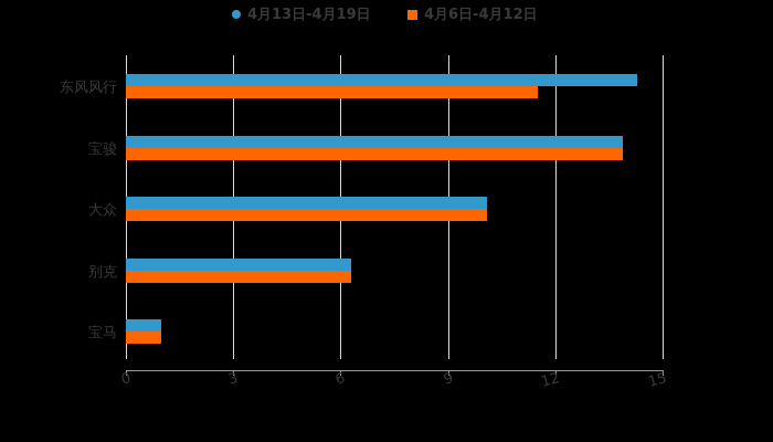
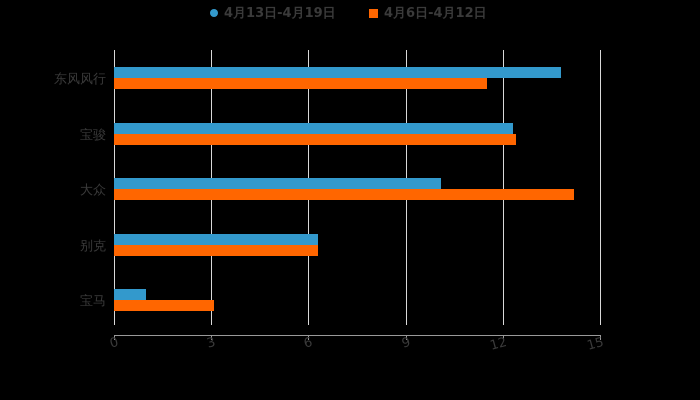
4月13日-4月19日/东风风行: 14.3 -> 13.8
4月13日-4月19日/宝骏: 13.9 -> 12.3
4月6日-4月12日/宝骏: 13.9 -> 12.4
4月6日-4月12日/大众: 10.1 -> 14.2
4月6日-4月12日/宝马: 1.0 -> 3.1
